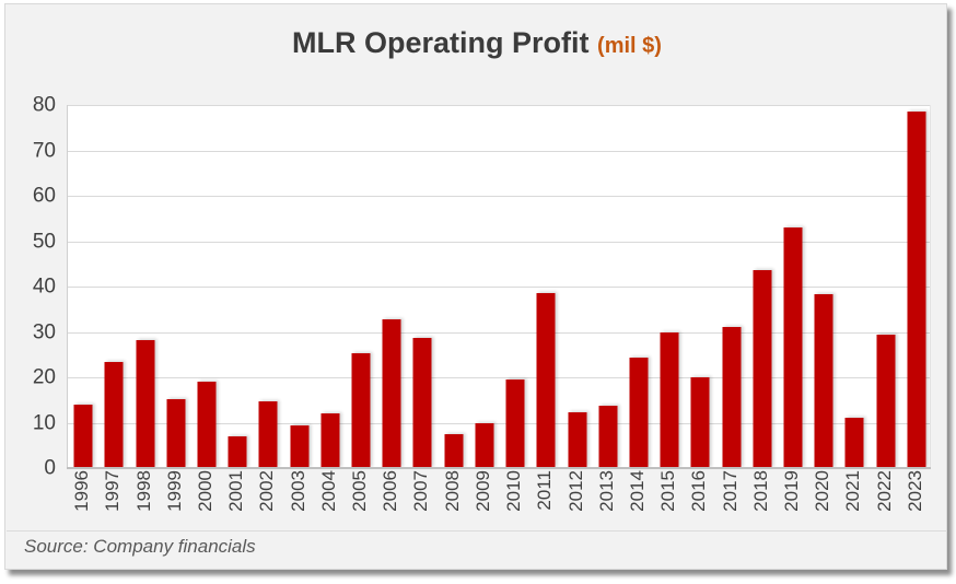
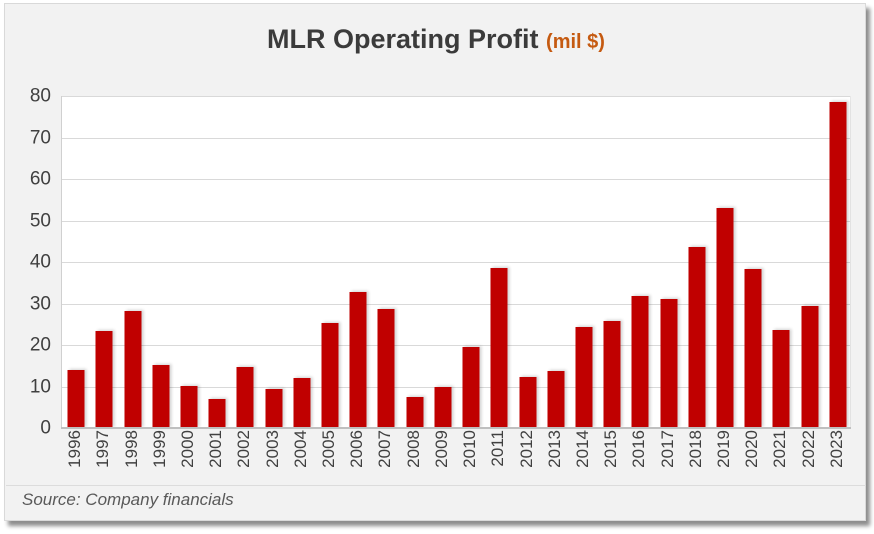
2000: 19 -> 10
2015: 30 -> 26
2016: 20 -> 32
2021: 11 -> 24
